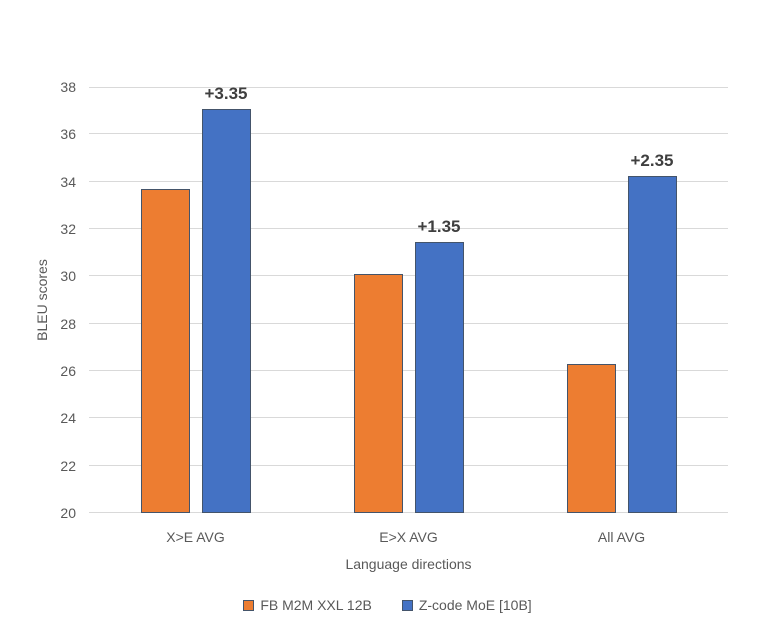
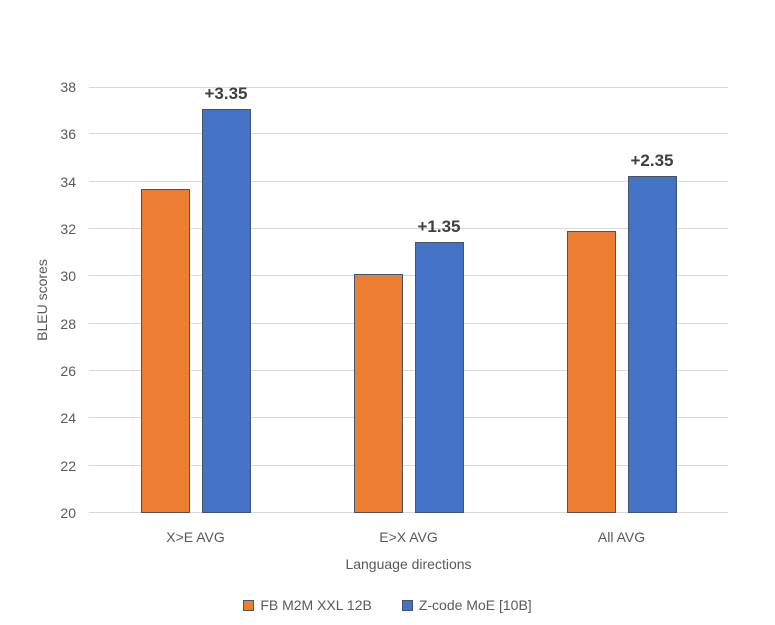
FB M2M XXL 12B/All AVG: 26.3 -> 31.9
